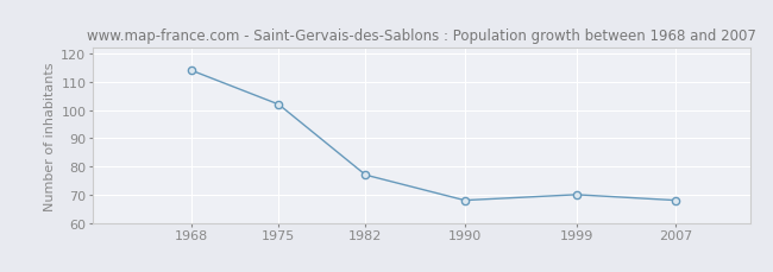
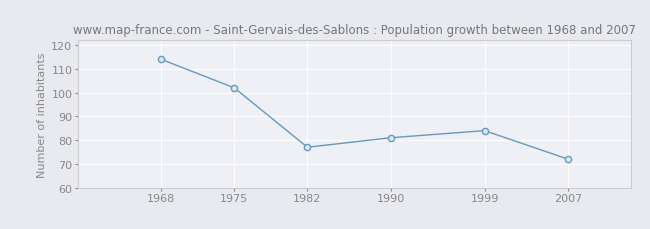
1990: 68 -> 81
1999: 70 -> 84
2007: 68 -> 72
